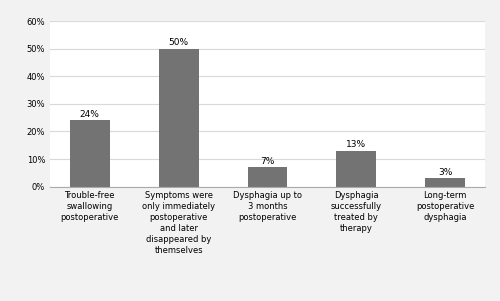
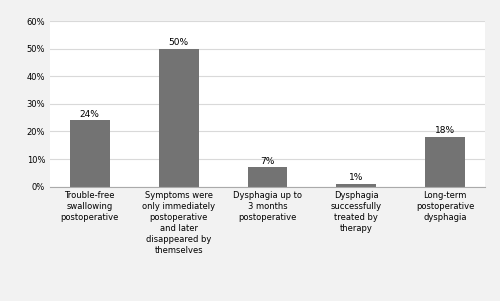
Dysphagia successfully treated by therapy: 13% -> 1%
Long-term postoperative dysphagia: 3% -> 18%
